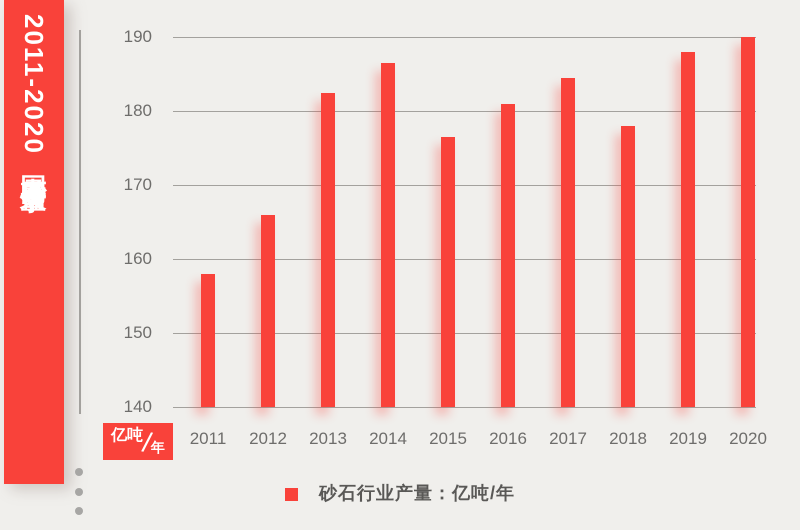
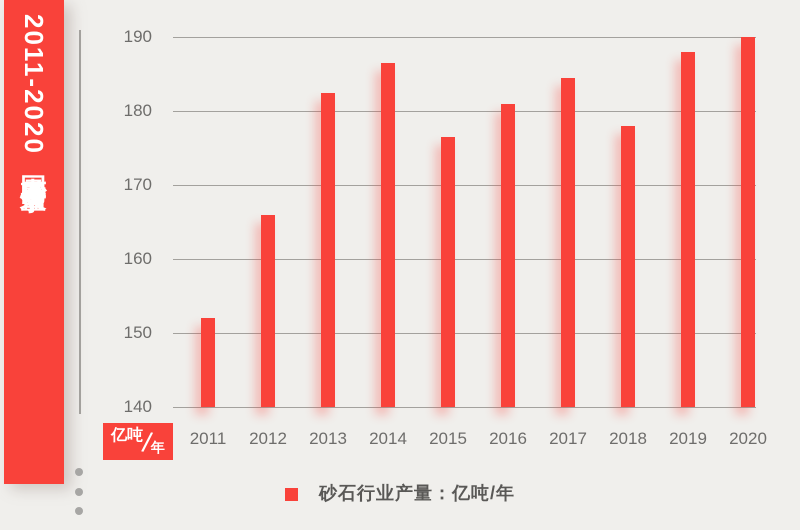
2011: 158 -> 152
